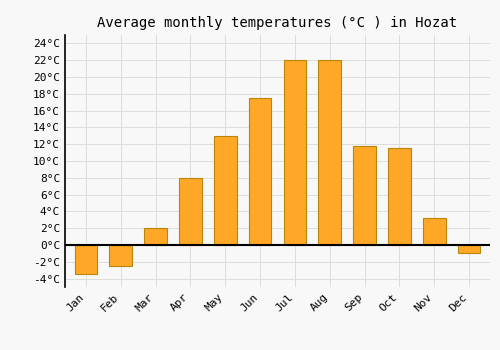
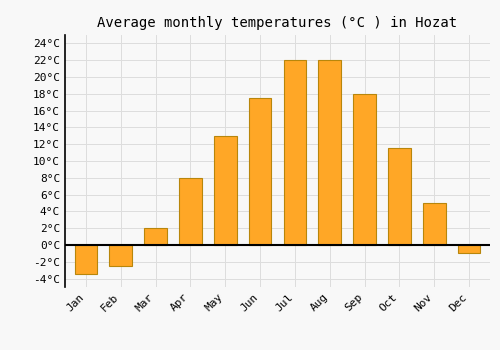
Sep: 11.8°C -> 18.0°C
Nov: 3.2°C -> 5.0°C
